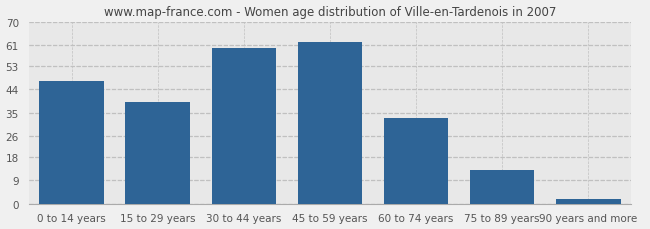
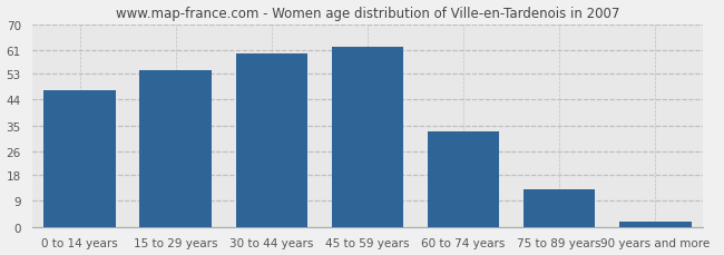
15 to 29 years: 39 -> 54
